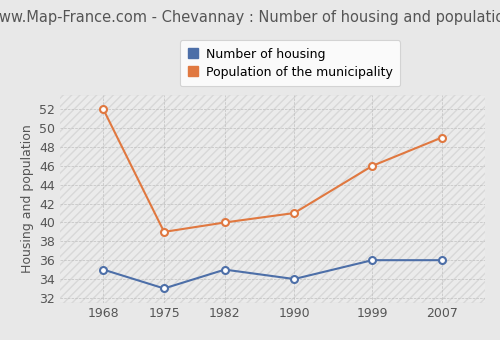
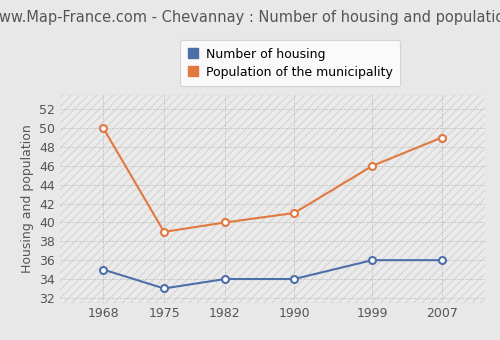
Population of the municipality/1968: 52 -> 50
Number of housing/1982: 35 -> 34
